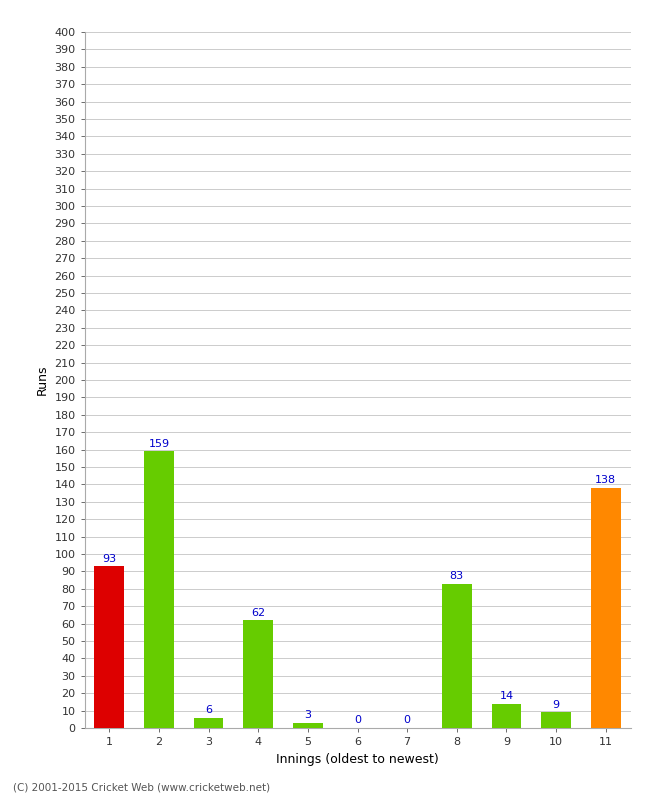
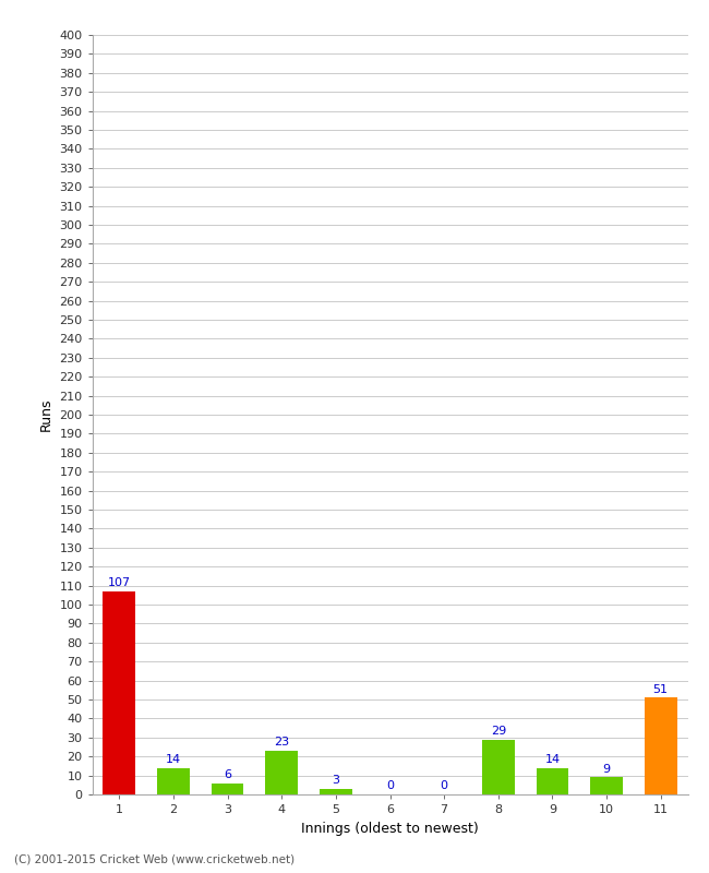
1: 93 -> 107
2: 159 -> 14
4: 62 -> 23
8: 83 -> 29
11: 138 -> 51
